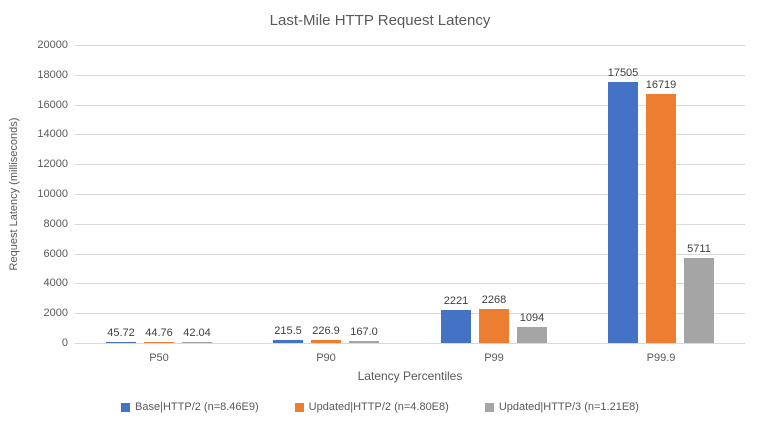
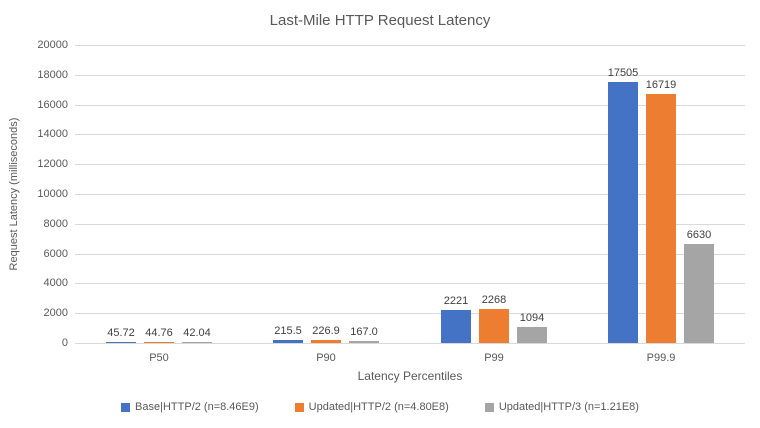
Updated|HTTP/3 (n=1.21E8)/P99.9: 5711 -> 6630
